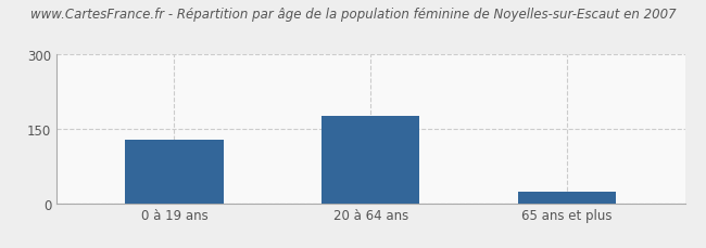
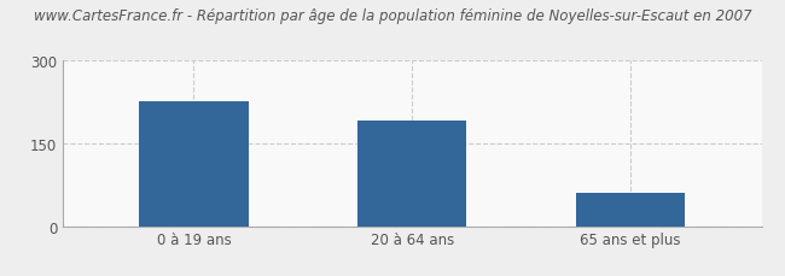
0 à 19 ans: 127 -> 225
20 à 64 ans: 176 -> 190
65 ans et plus: 22 -> 60
